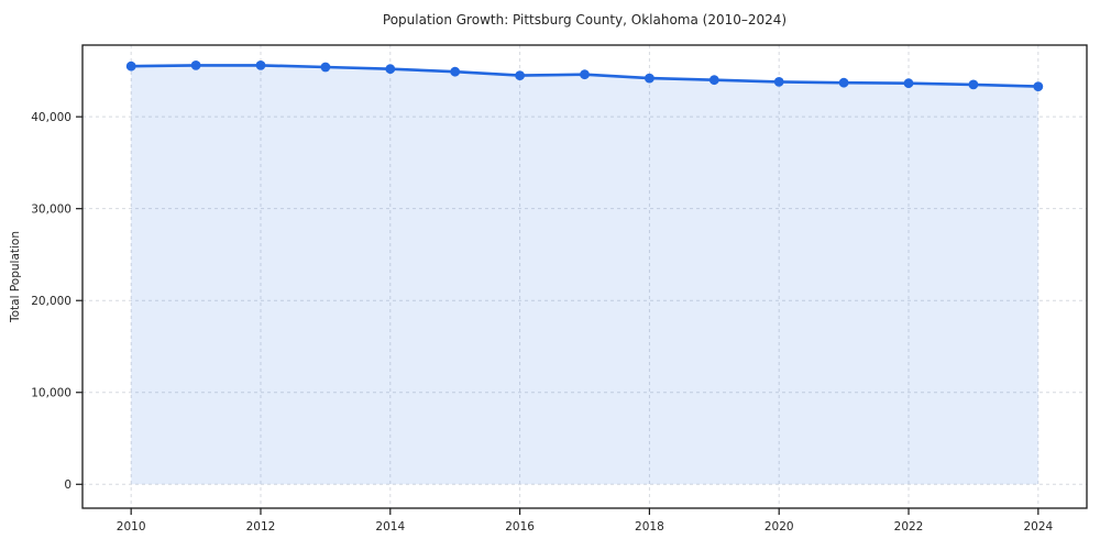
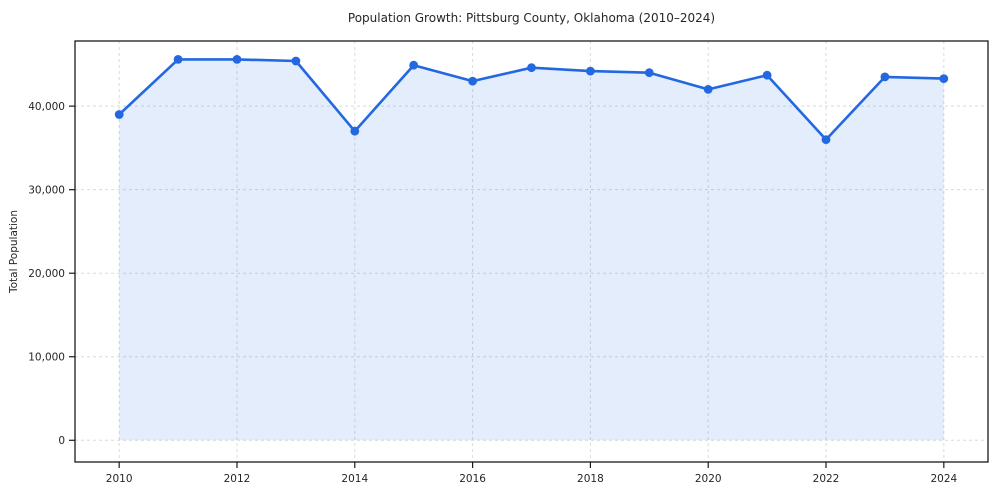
2010: 46000 -> 39000
2014: 45000 -> 37000
2016: 44000 -> 43000
2020: 44000 -> 42000
2022: 44000 -> 36000
